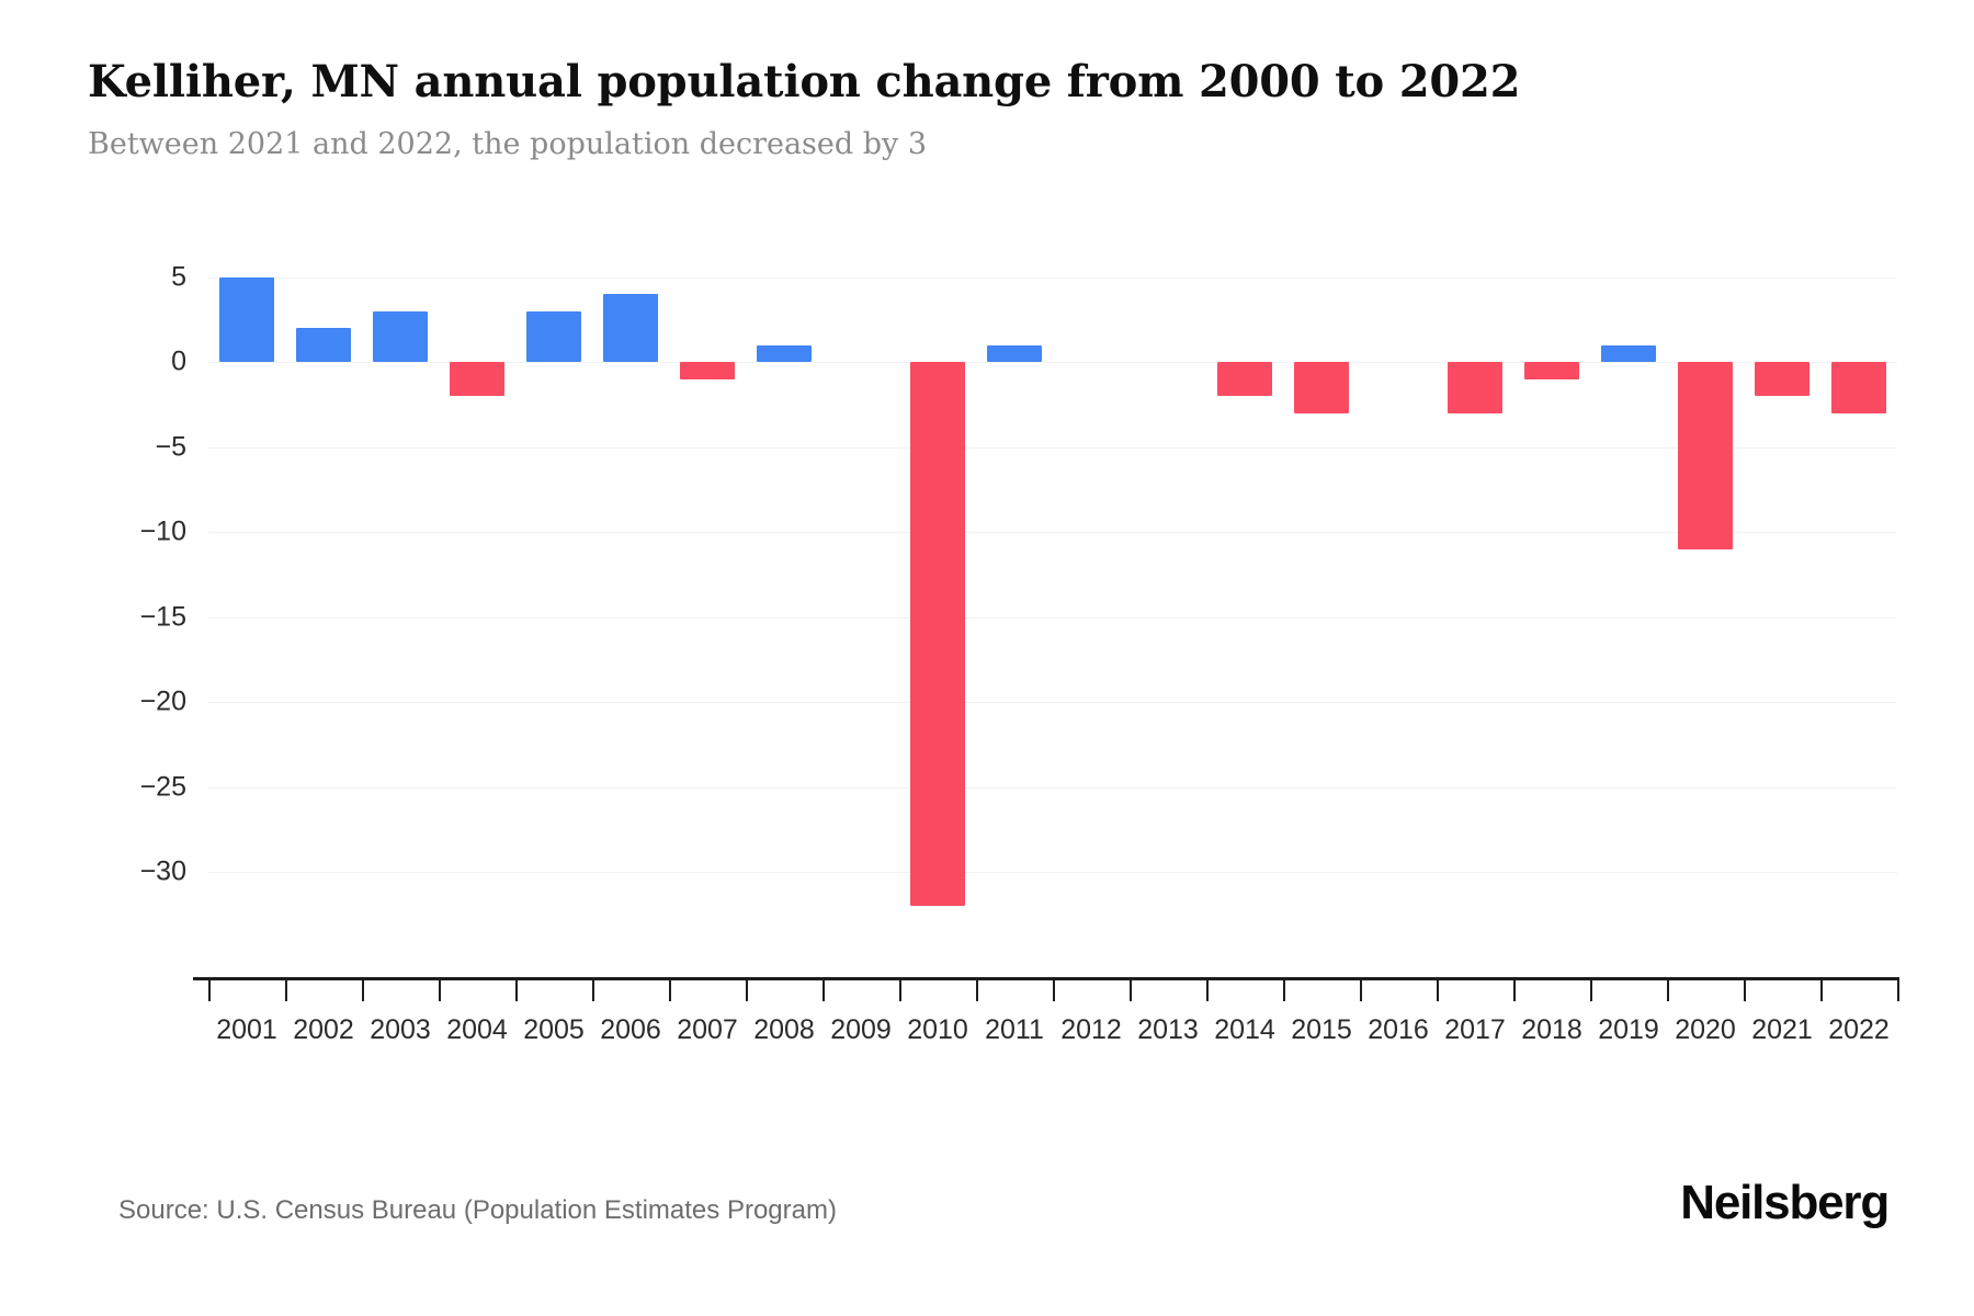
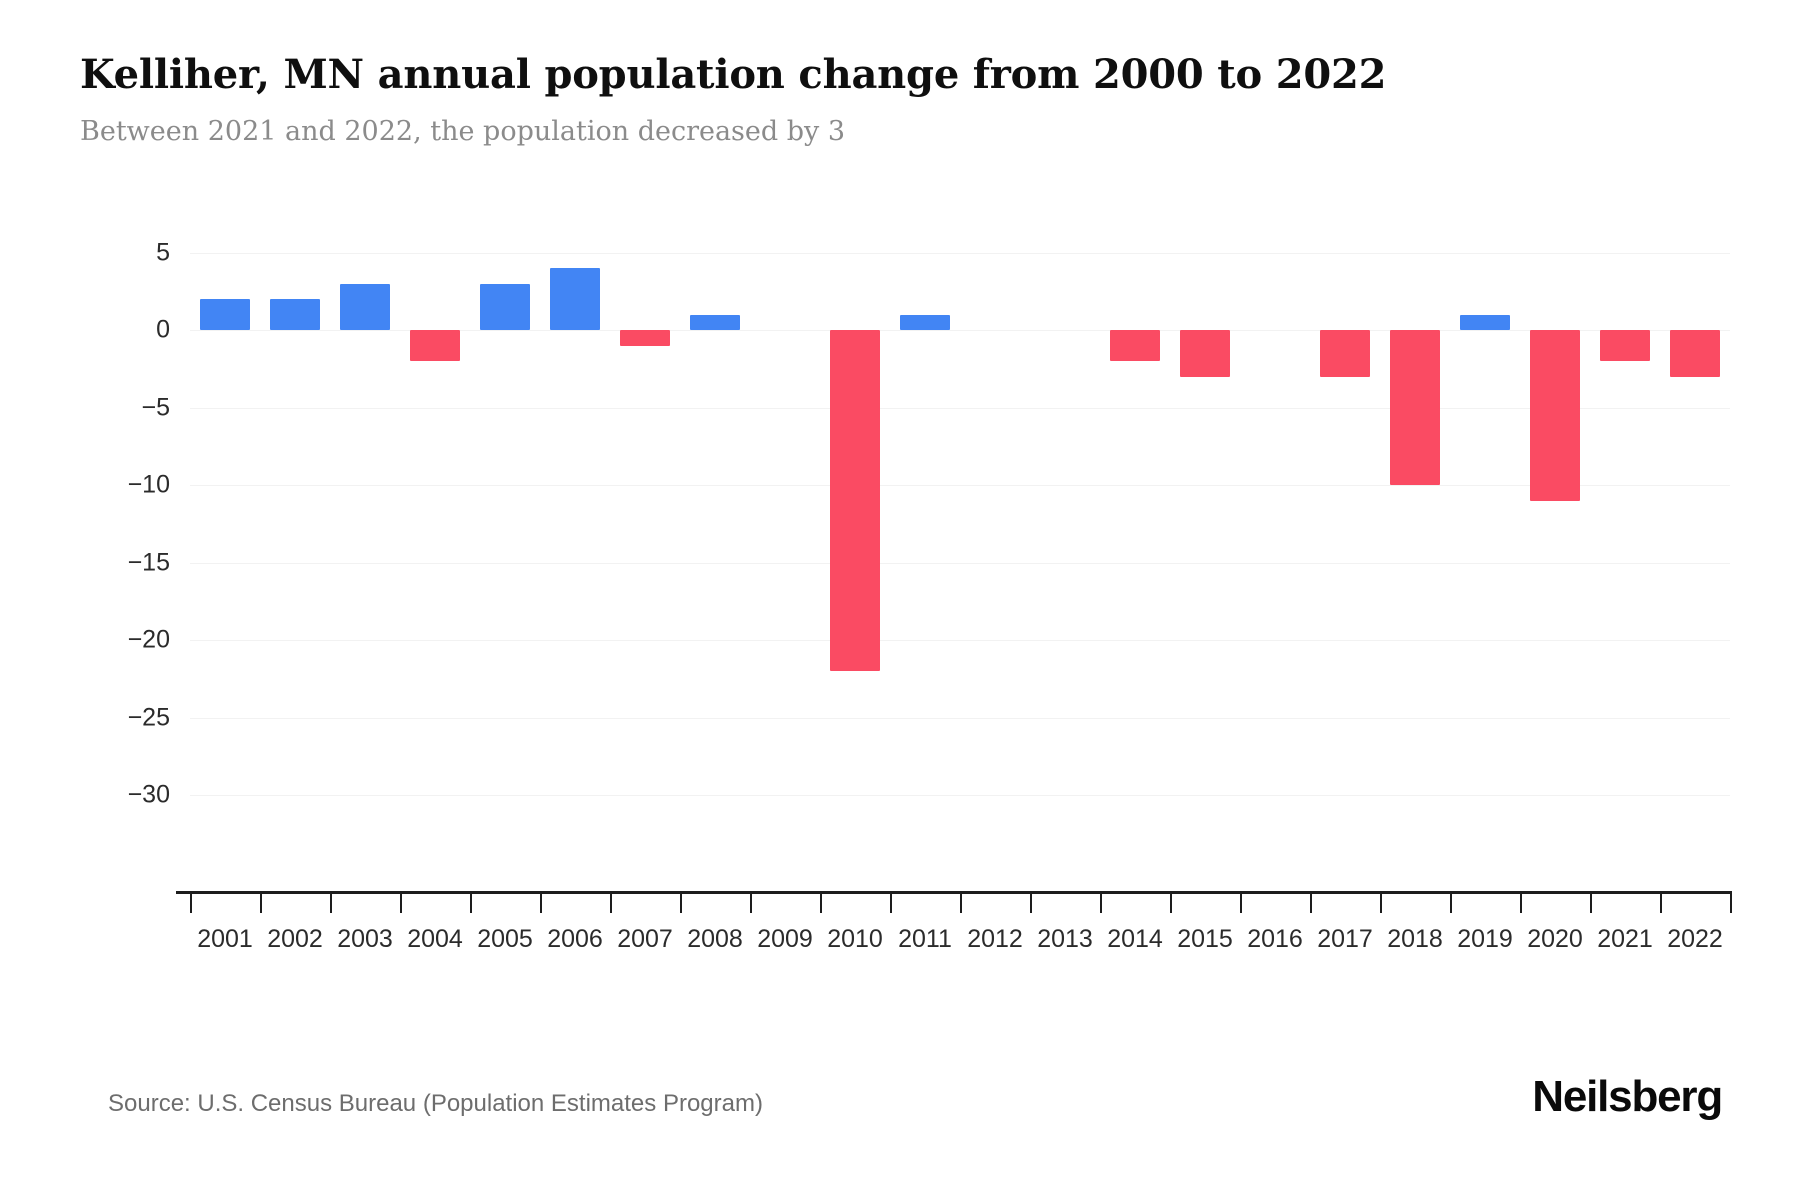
2001: 5 -> 2
2010: -32 -> -22
2018: -1 -> -10
